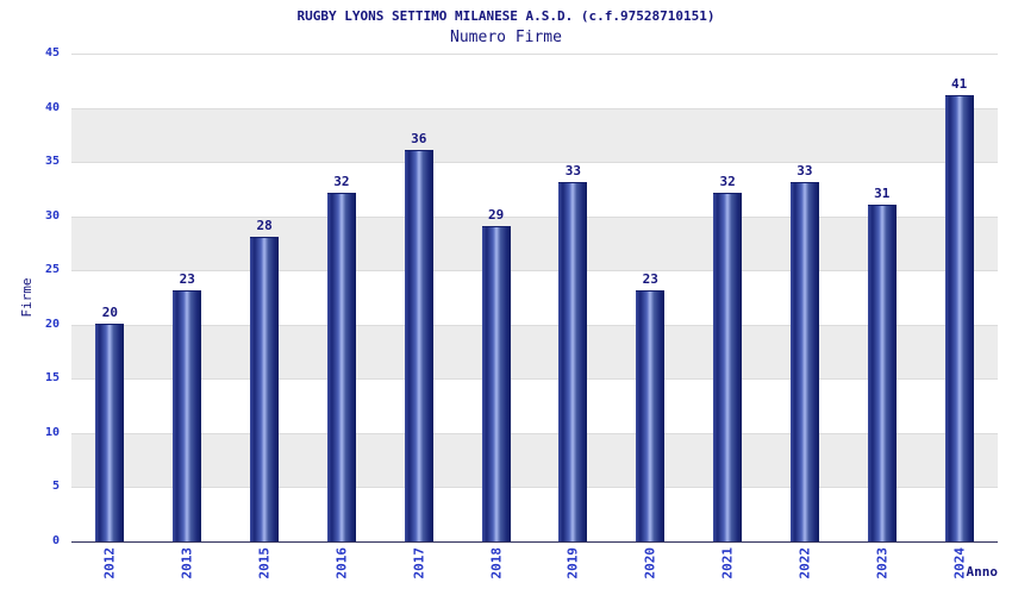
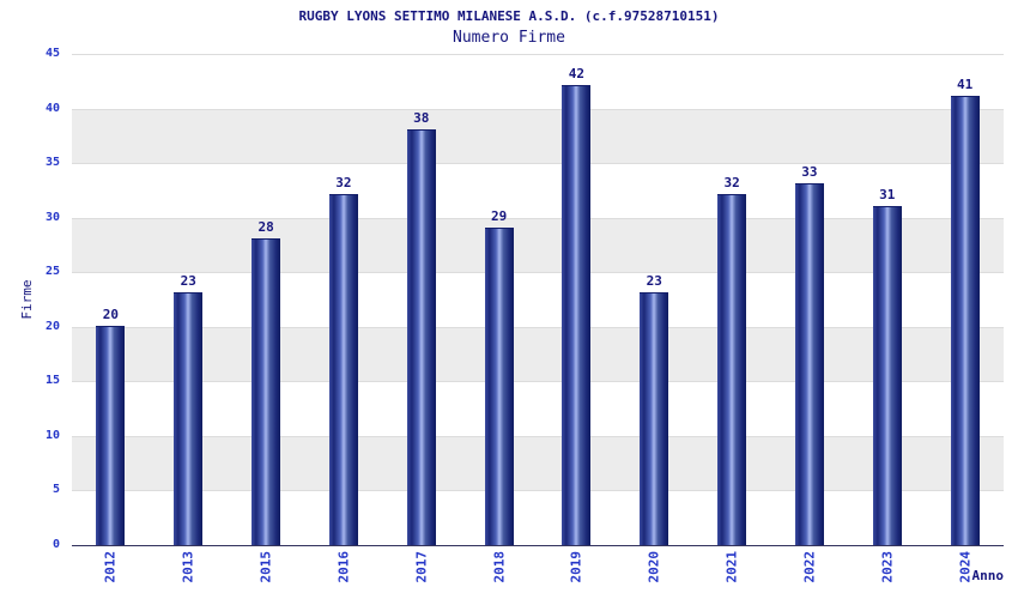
2017: 36 -> 38
2019: 33 -> 42
